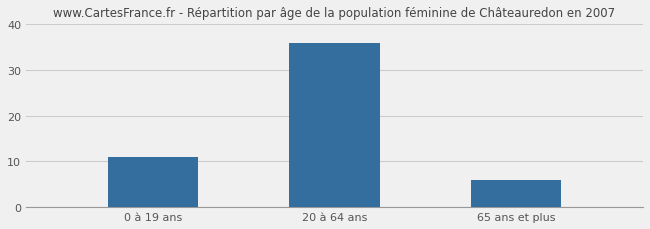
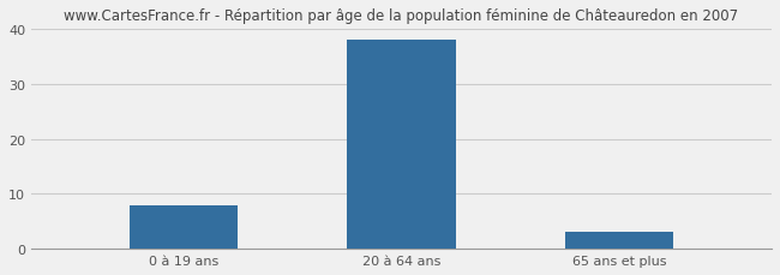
0 à 19 ans: 11 -> 8
20 à 64 ans: 36 -> 38
65 ans et plus: 6 -> 3
